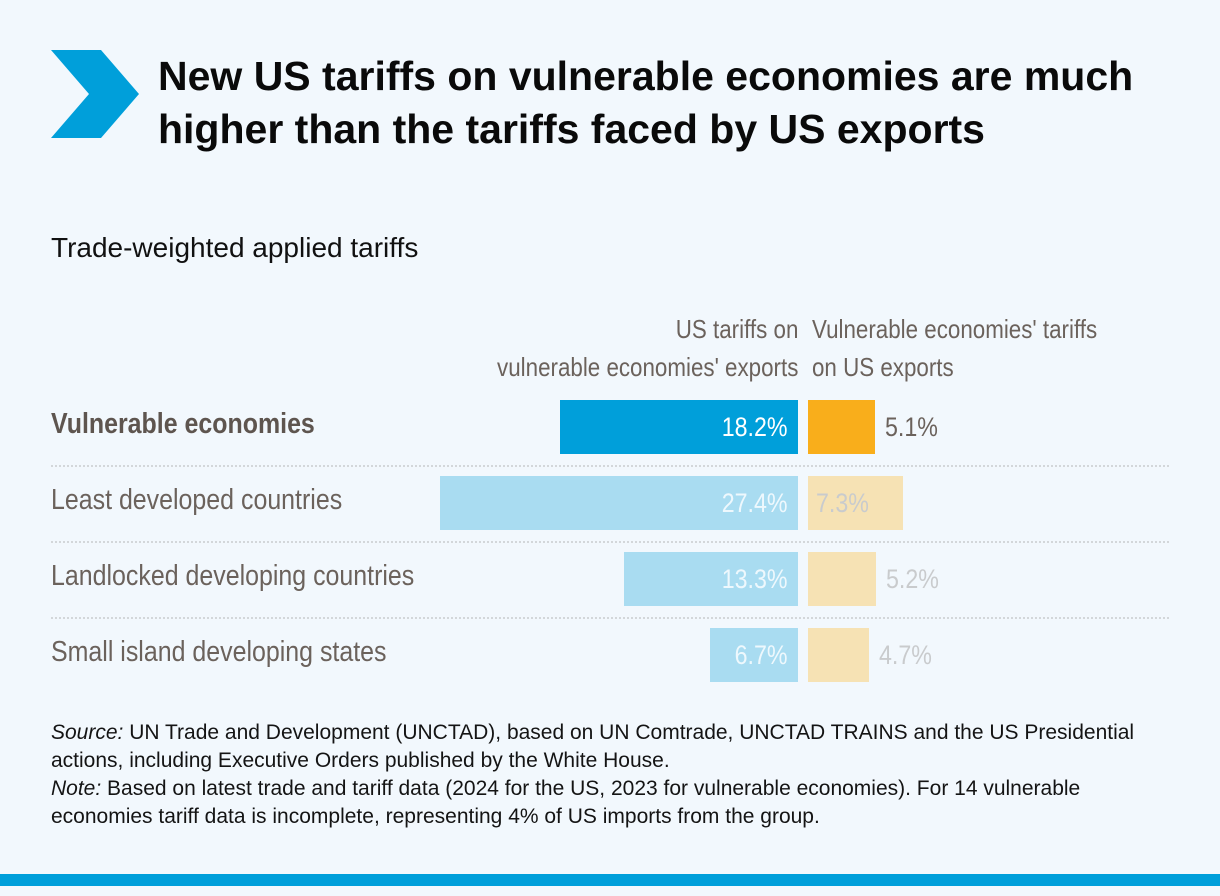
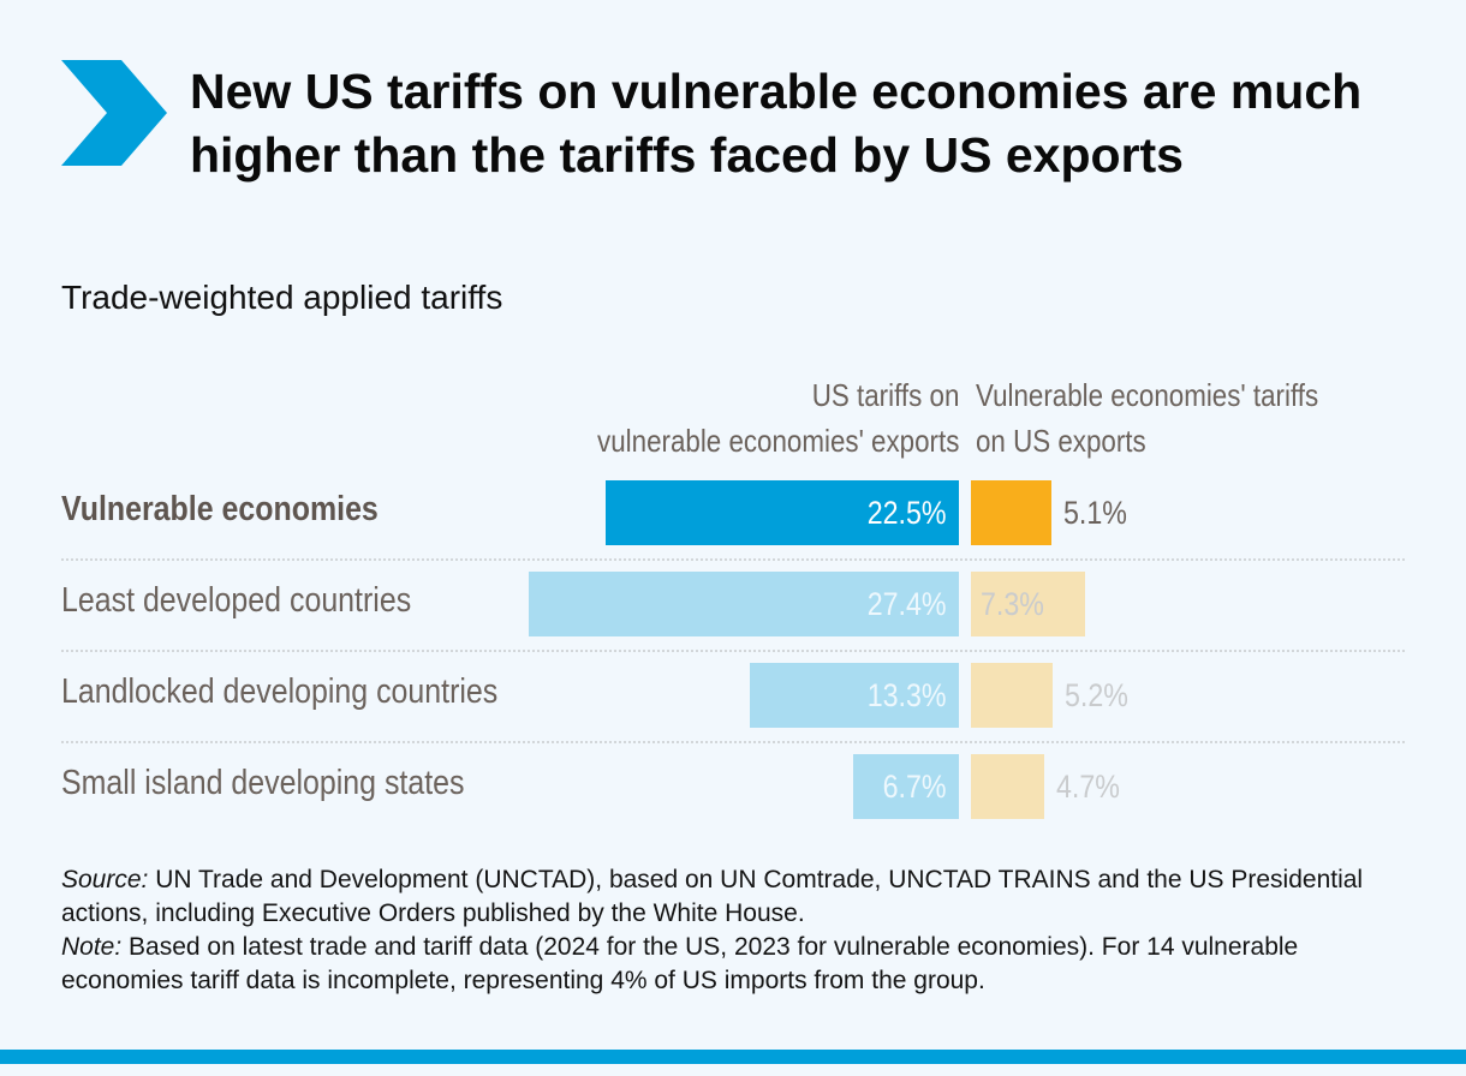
US tariffs on vulnerable economies' exports/Vulnerable economies: 18.2% -> 22.5%
